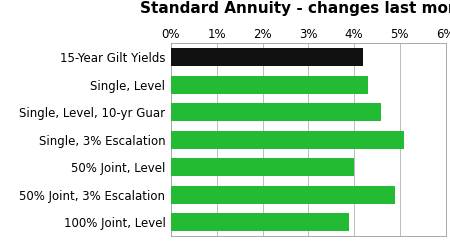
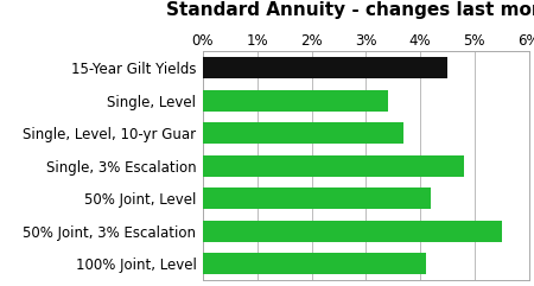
15-Year Gilt Yields: 4.2% -> 4.5%
Single, Level: 4.3% -> 3.4%
Single, Level, 10-yr Guar: 4.6% -> 3.7%
Single, 3% Escalation: 5.1% -> 4.8%
50% Joint, Level: 4.0% -> 4.2%
50% Joint, 3% Escalation: 4.9% -> 5.5%
100% Joint, Level: 3.9% -> 4.1%
